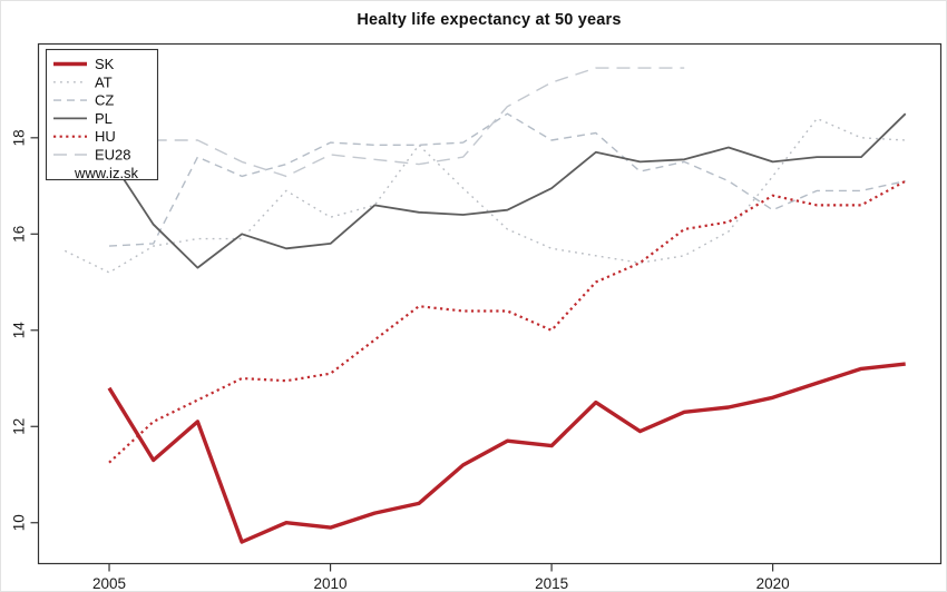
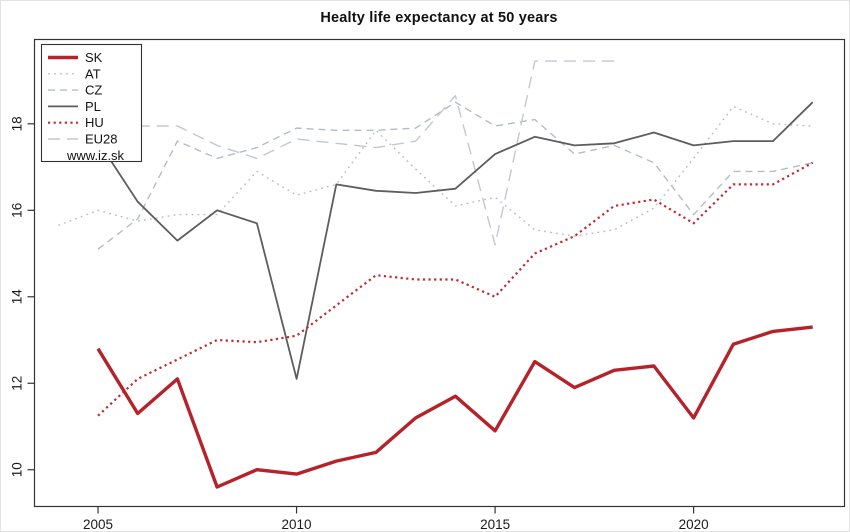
AT/2005: 15.2 -> 16.0
CZ/2005: 15.8 -> 15.1
PL/2010: 15.8 -> 12.1
AT/2015: 15.7 -> 16.3
EU28/2015: 19.1 -> 15.2
PL/2015: 16.9 -> 17.3
SK/2015: 11.6 -> 10.9
CZ/2020: 16.5 -> 15.9
HU/2020: 16.8 -> 15.7
SK/2020: 12.6 -> 11.2
